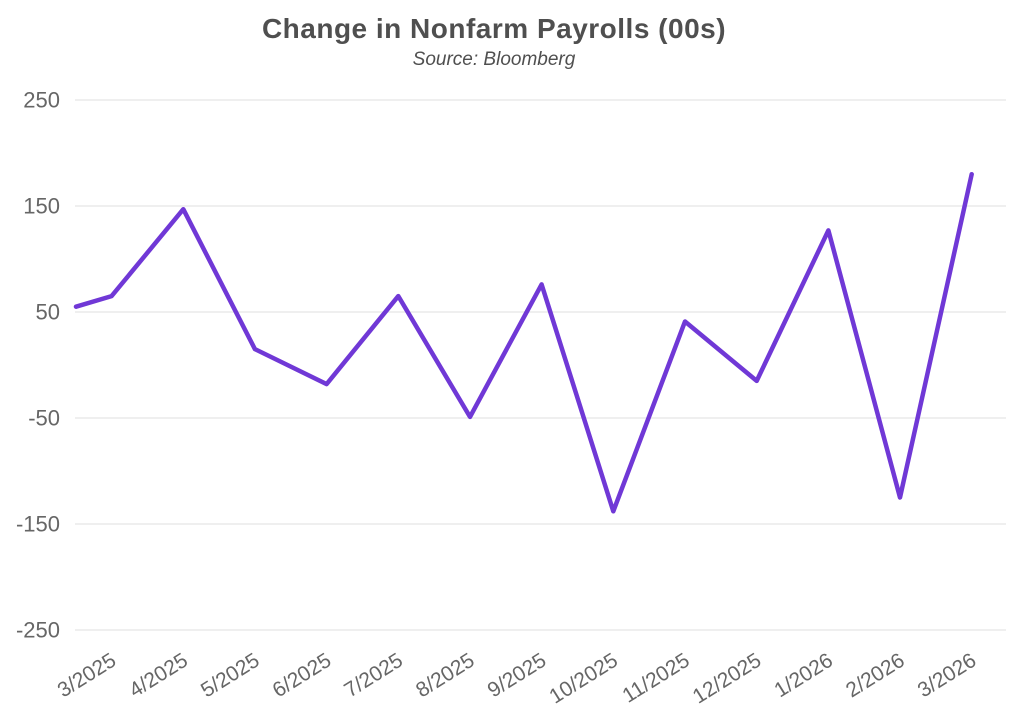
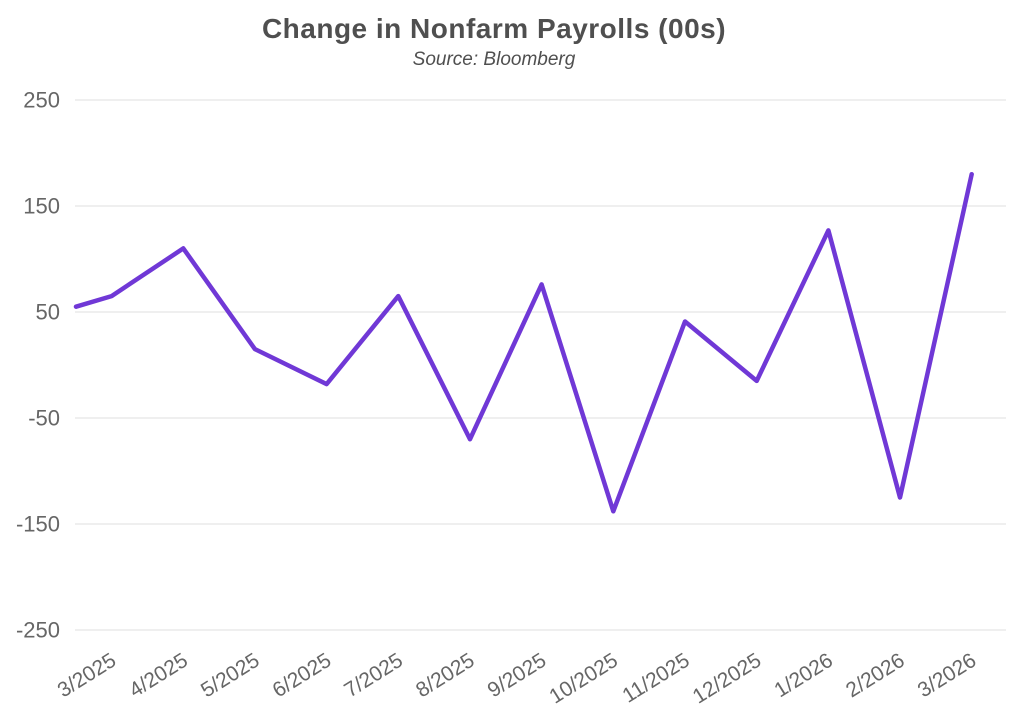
4/2025: 147 -> 110
8/2025: -49 -> -70
